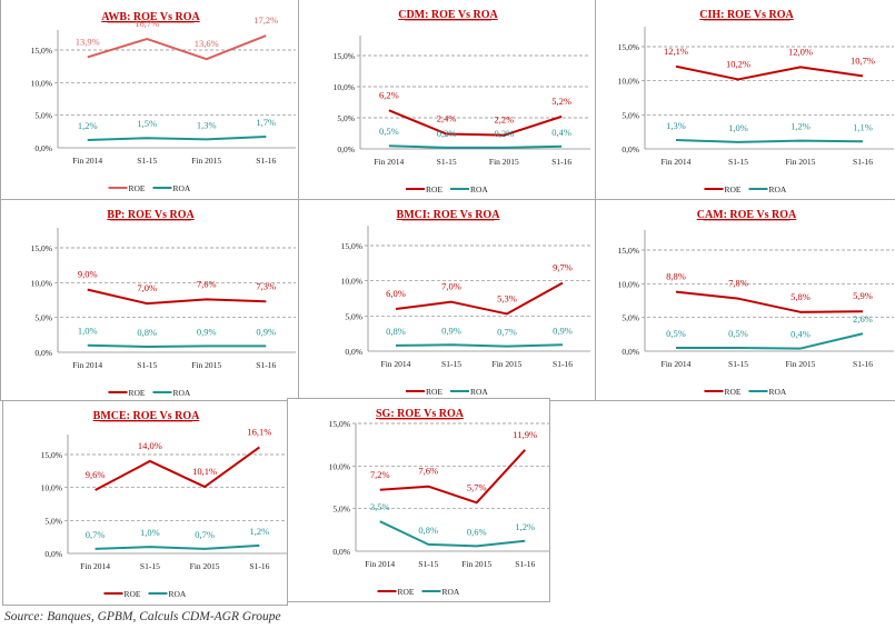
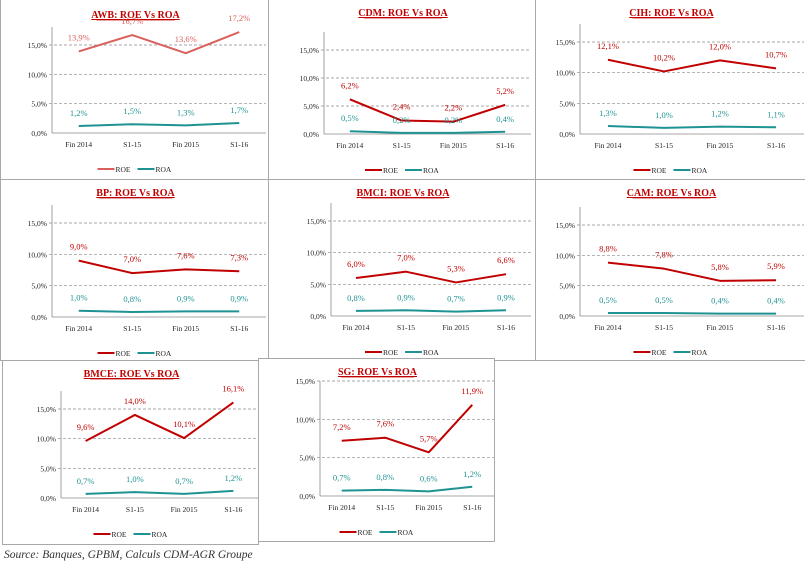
BMCI: ROE Vs ROA/ROE/S1-16: 9,7% -> 6,6%
CAM: ROE Vs ROA/ROA/S1-16: 2,6% -> 0,4%
SG: ROE Vs ROA/ROA/Fin 2014: 3,5% -> 0,7%
